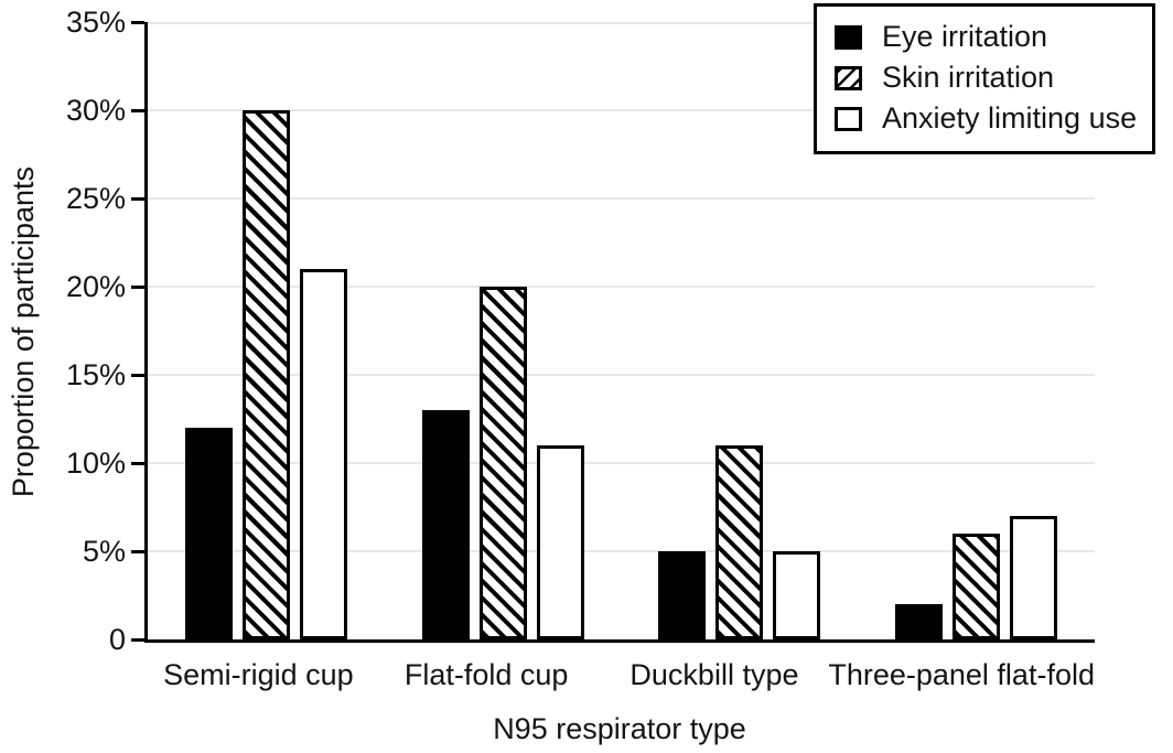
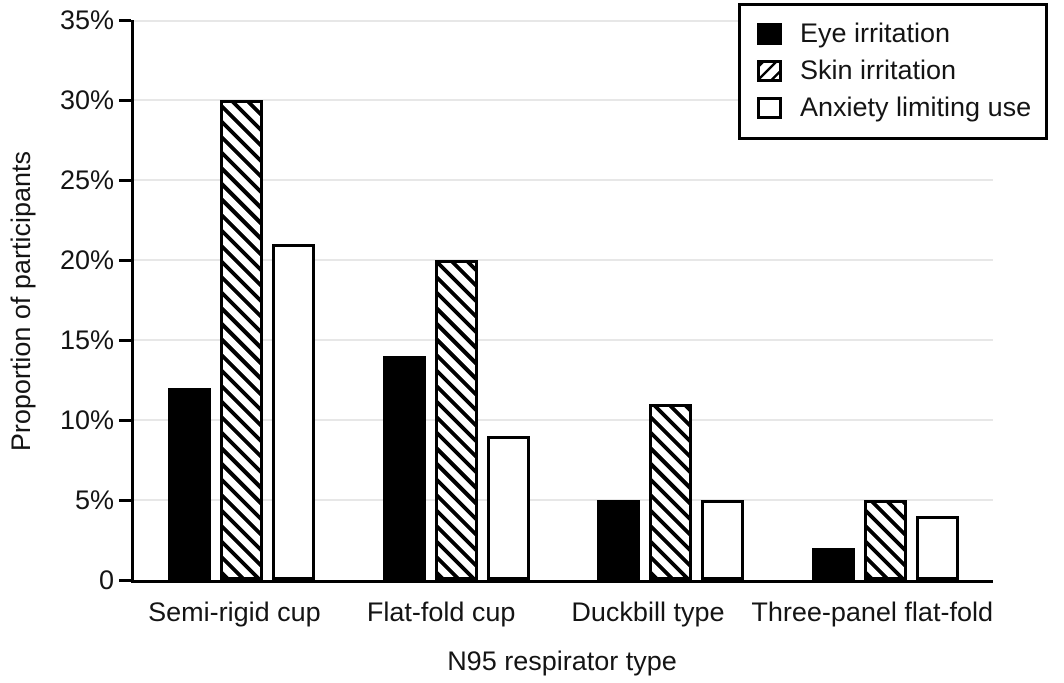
Eye irritation/Flat-fold cup: 13% -> 14%
Anxiety limiting use/Flat-fold cup: 11% -> 9%
Skin irritation/Three-panel flat-fold: 6% -> 5%
Anxiety limiting use/Three-panel flat-fold: 7% -> 4%
